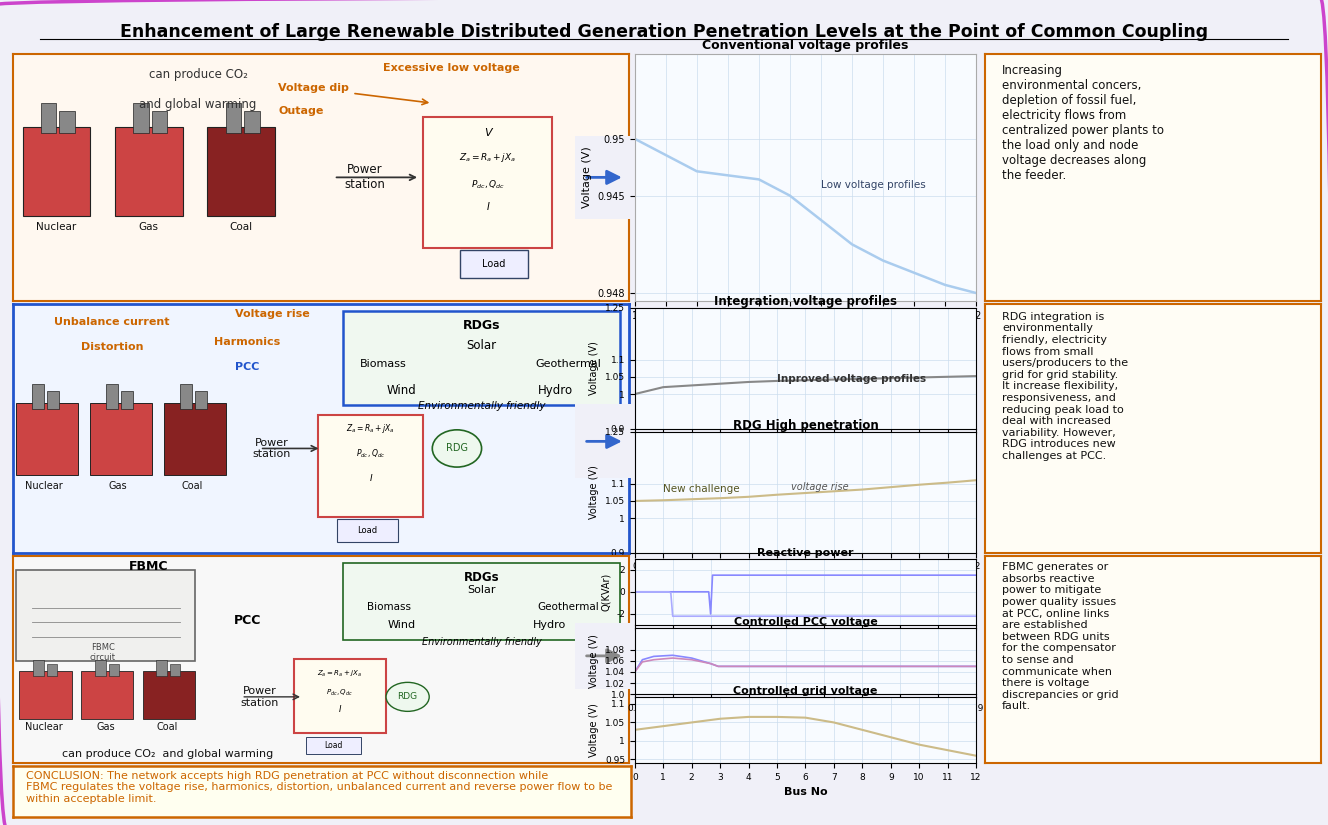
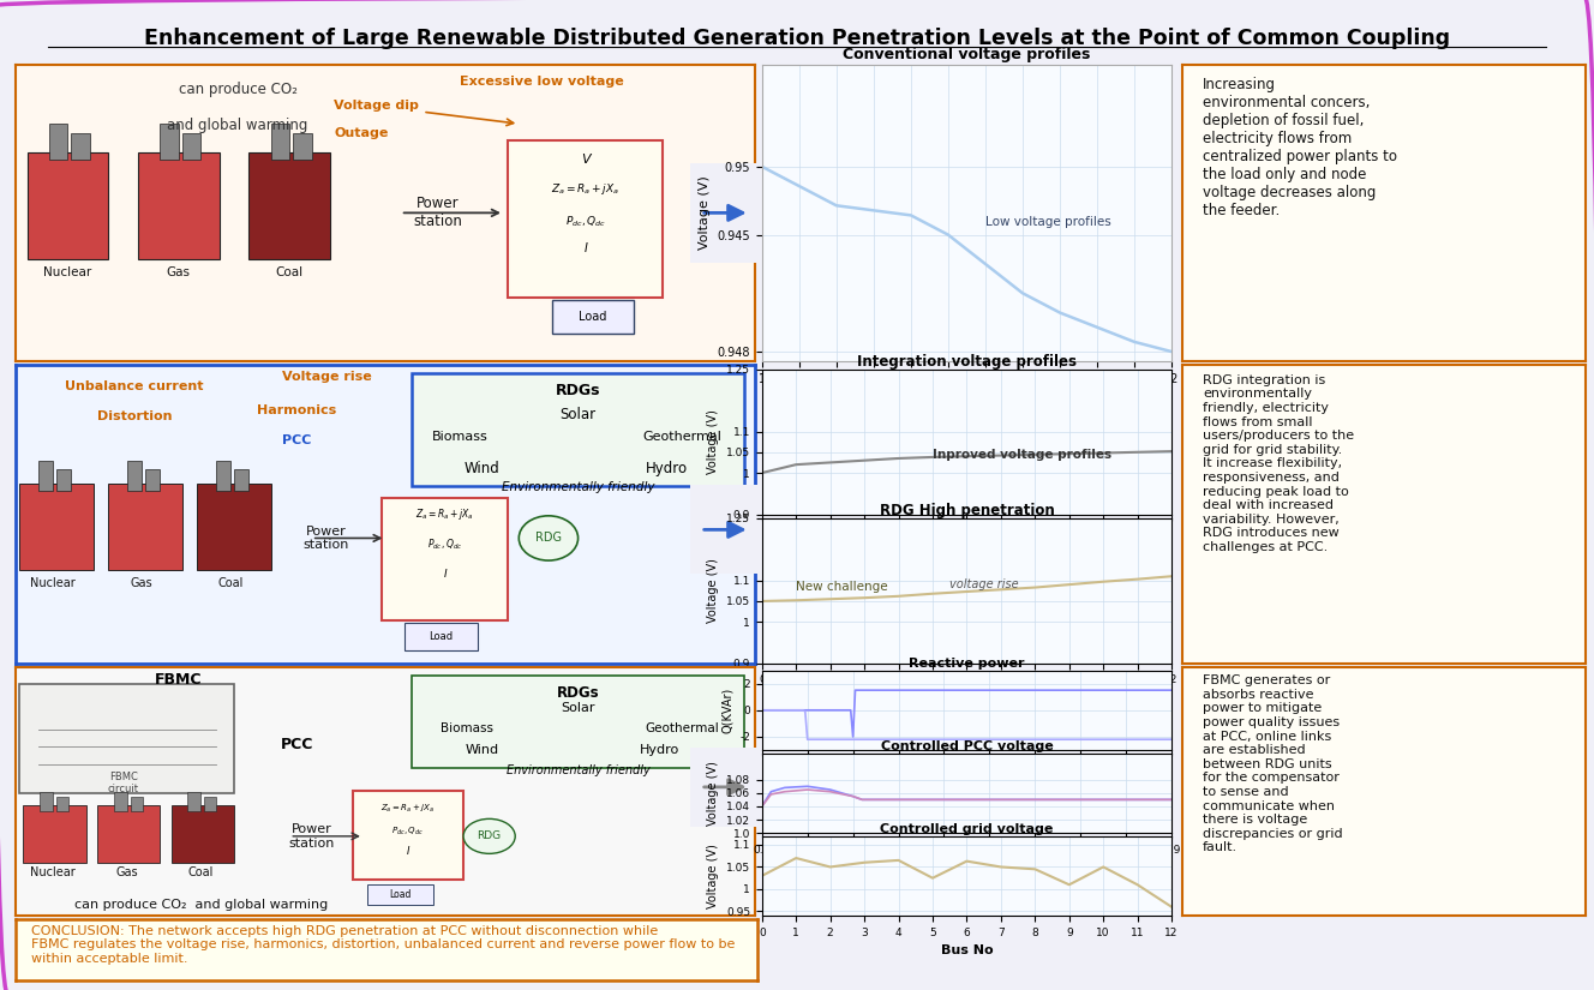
Controlled grid voltage/1: 1.040 -> 1.070
Controlled grid voltage/5: 1.065 -> 1.025
Controlled grid voltage/8: 1.030 -> 1.045
Controlled grid voltage/10: 0.990 -> 1.050
Controlled grid voltage/11: 0.975 -> 1.010
